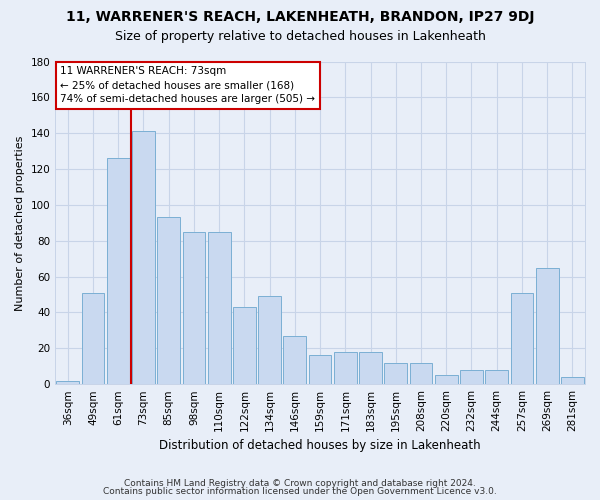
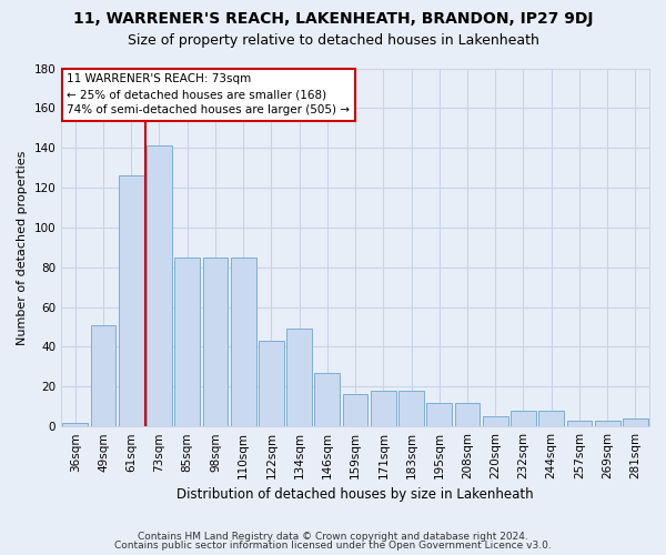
85sqm: 93 -> 85
257sqm: 51 -> 3
269sqm: 65 -> 3
